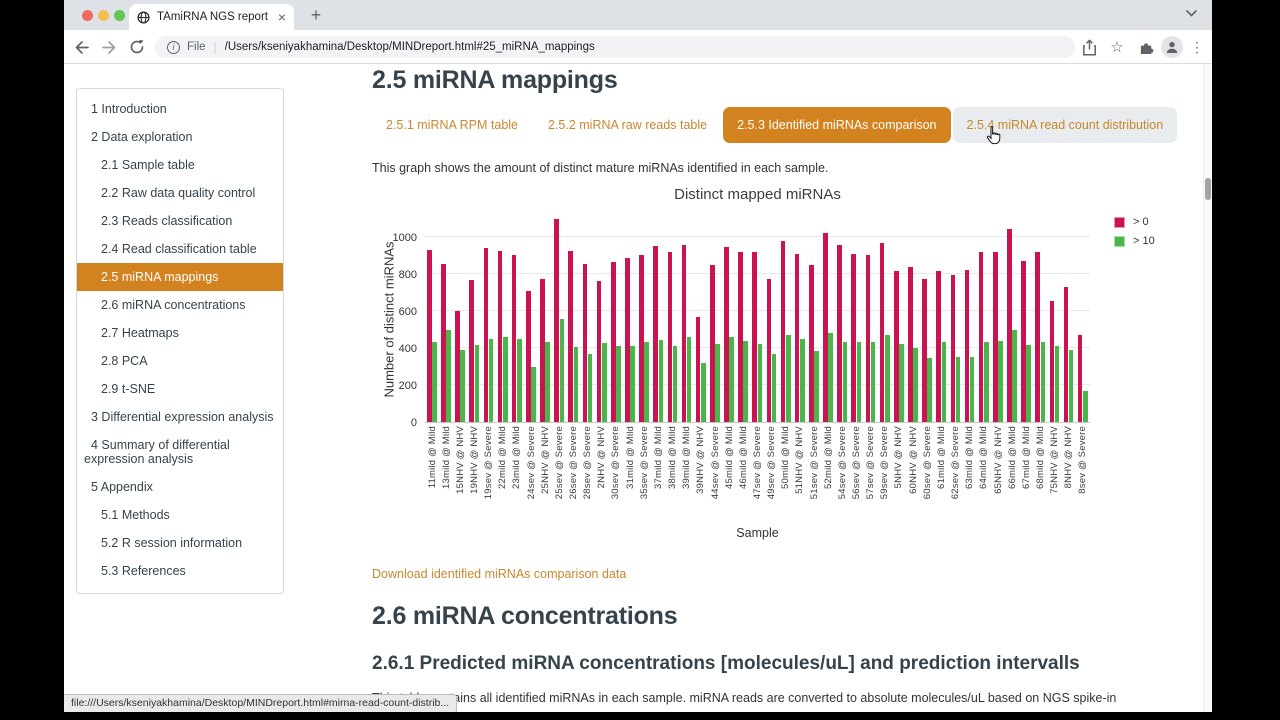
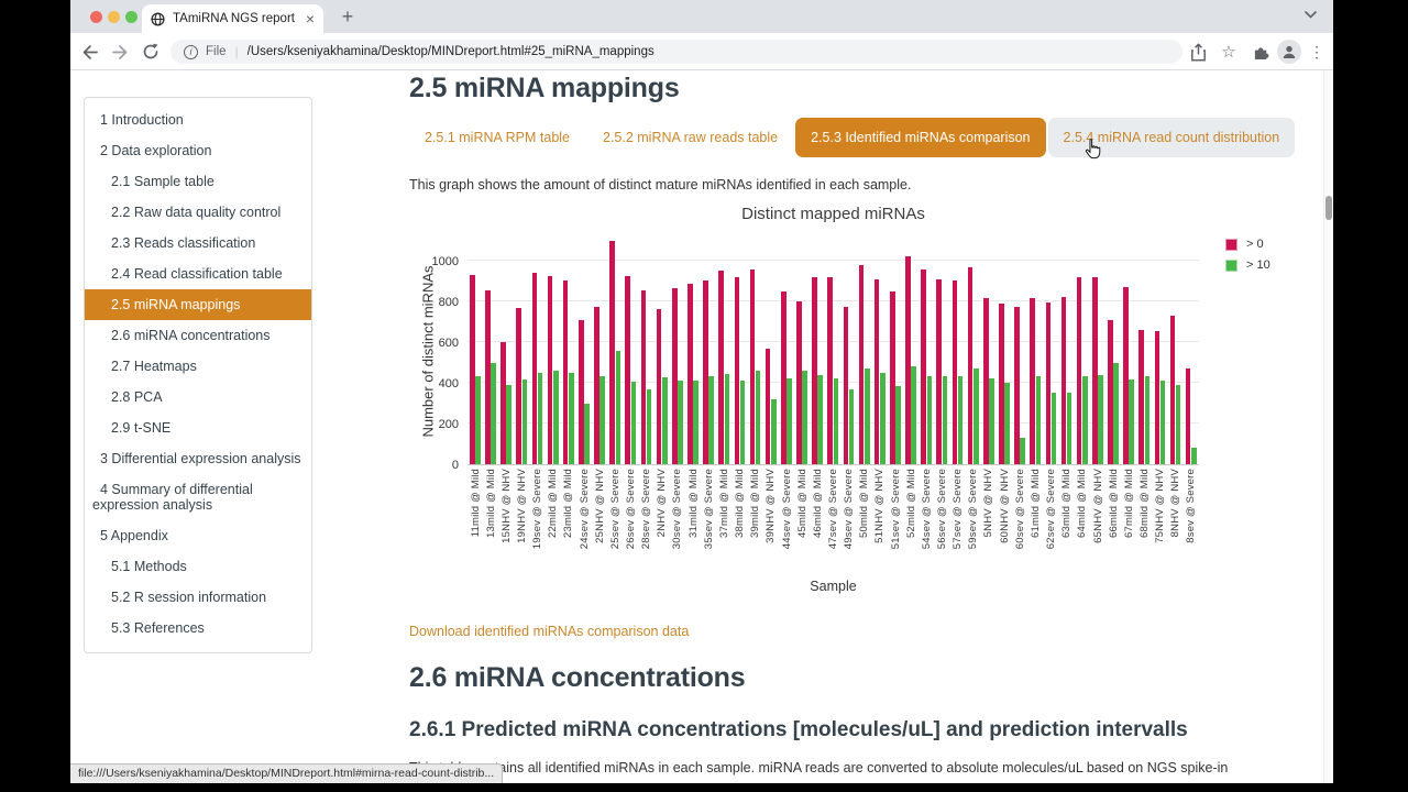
> 0/45mild @ Mild: 940 -> 800
> 0/60NHV @ NHV: 840 -> 790
> 10/60sev @ Severe: 340 -> 130
> 0/66mild @ Mild: 1040 -> 710
> 0/68mild @ Mild: 920 -> 660
> 10/8sev @ Severe: 170 -> 80
